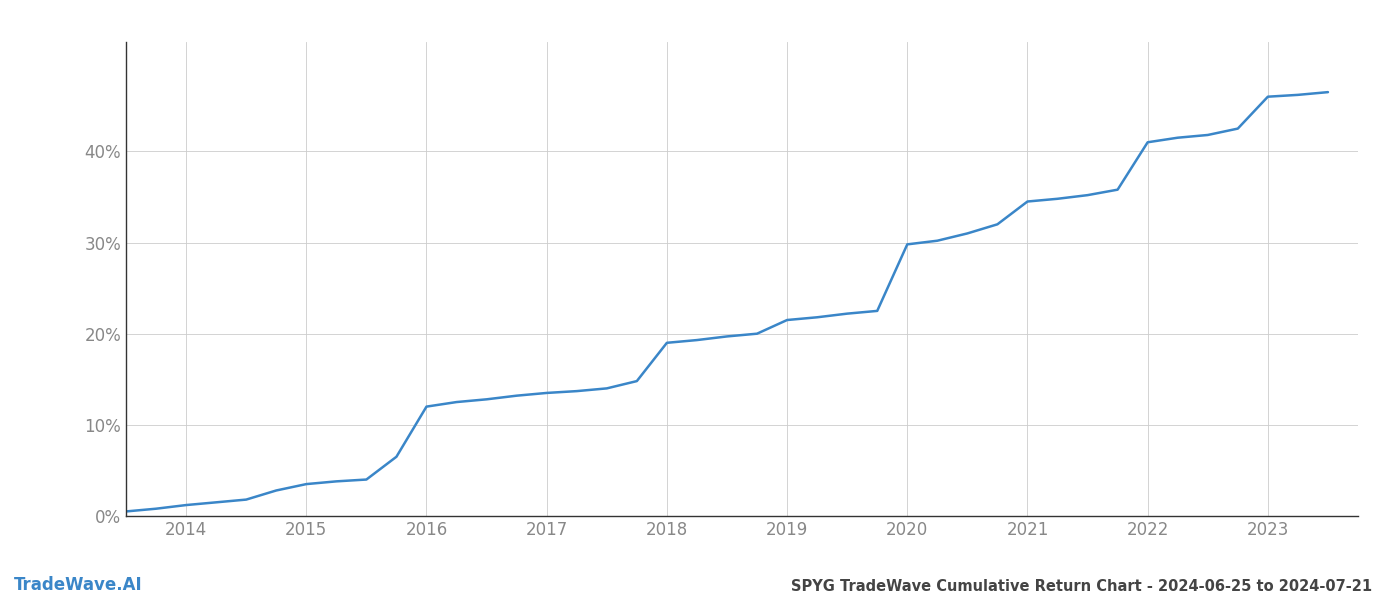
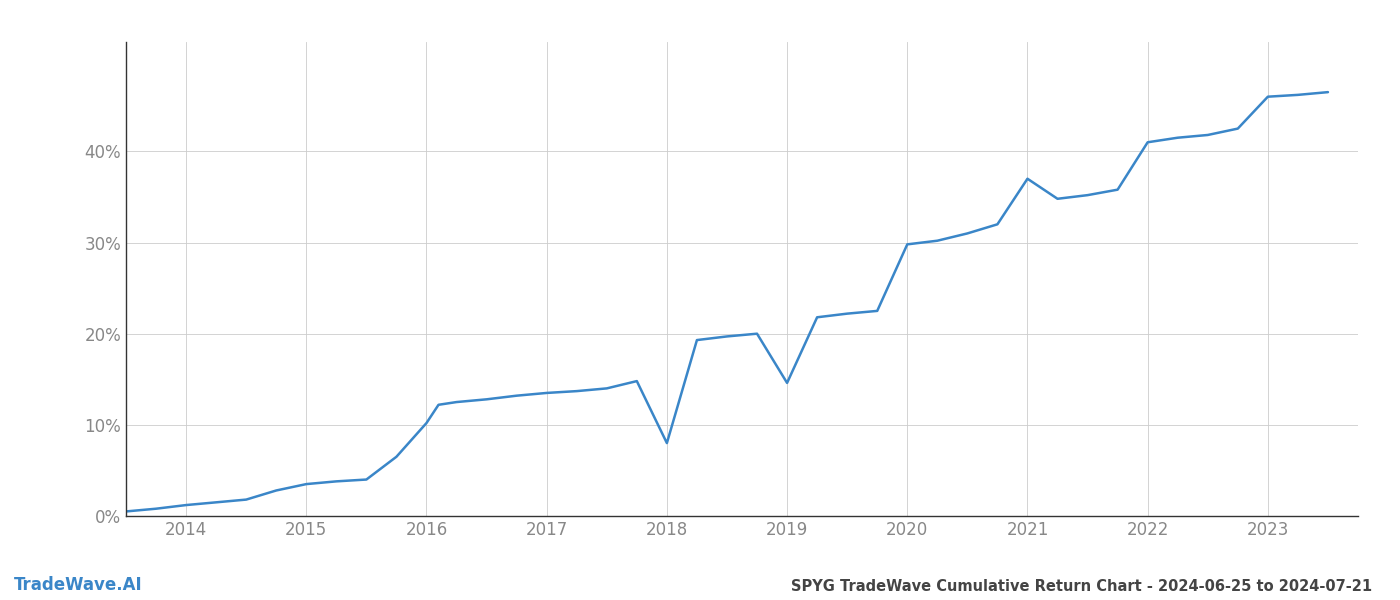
2016: 12.0% -> 10.2%
2018: 19.0% -> 8.0%
2019: 21.5% -> 14.6%
2021: 34.5% -> 37.0%
